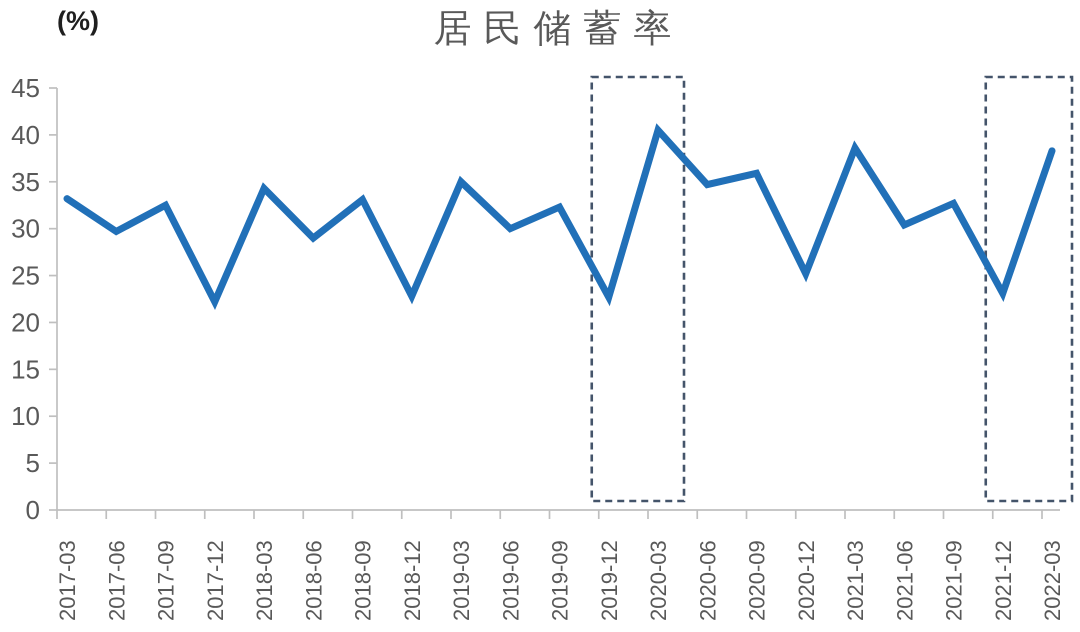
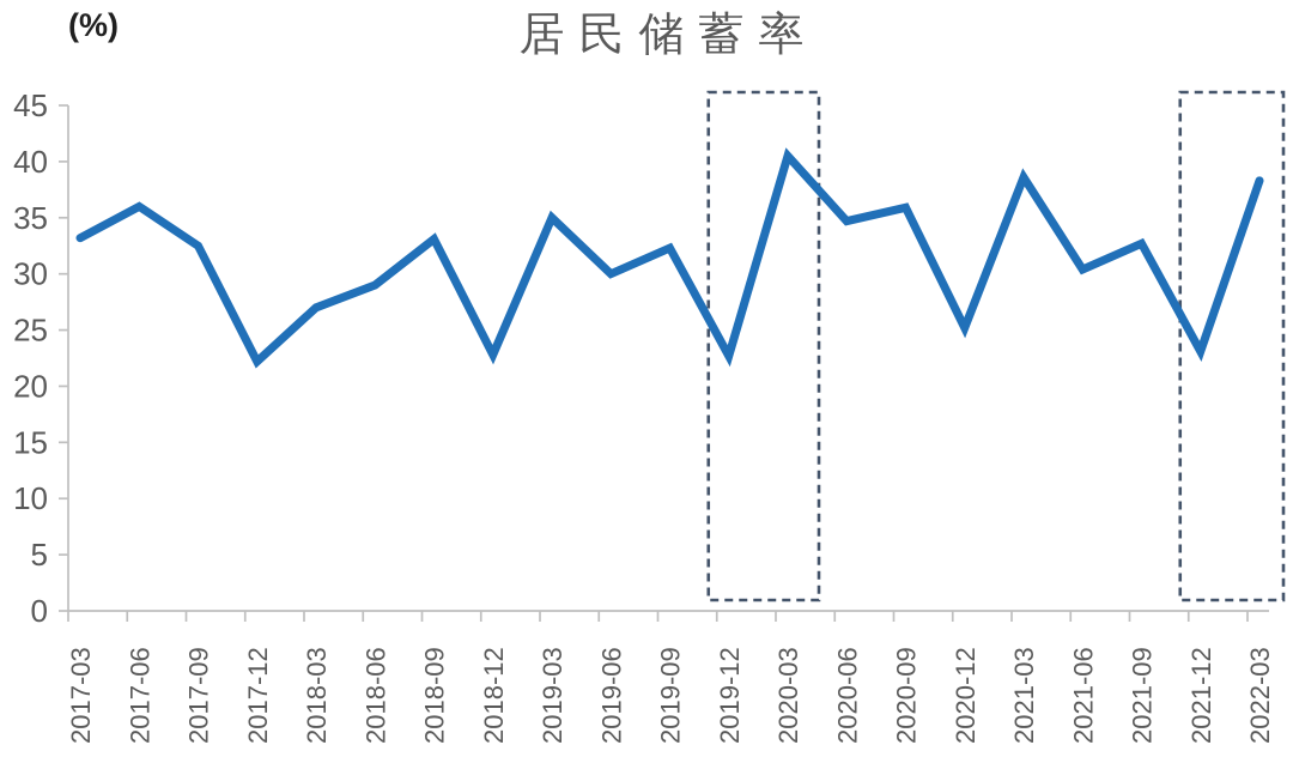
2017-06: 30 -> 36
2018-03: 34 -> 27
